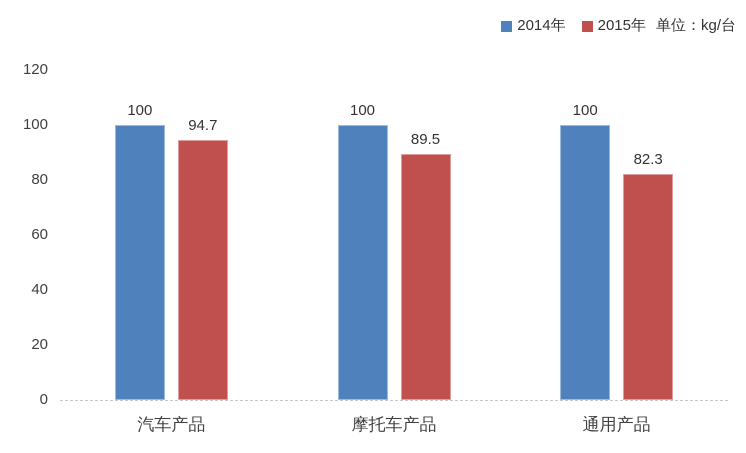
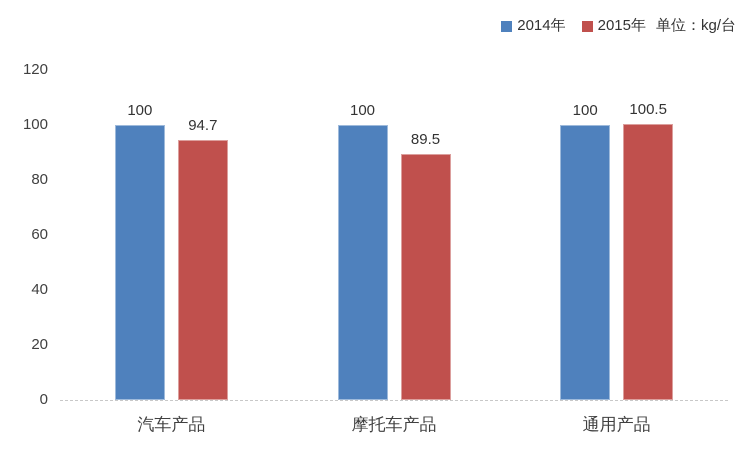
2015年/通用产品: 82.3 -> 100.5
